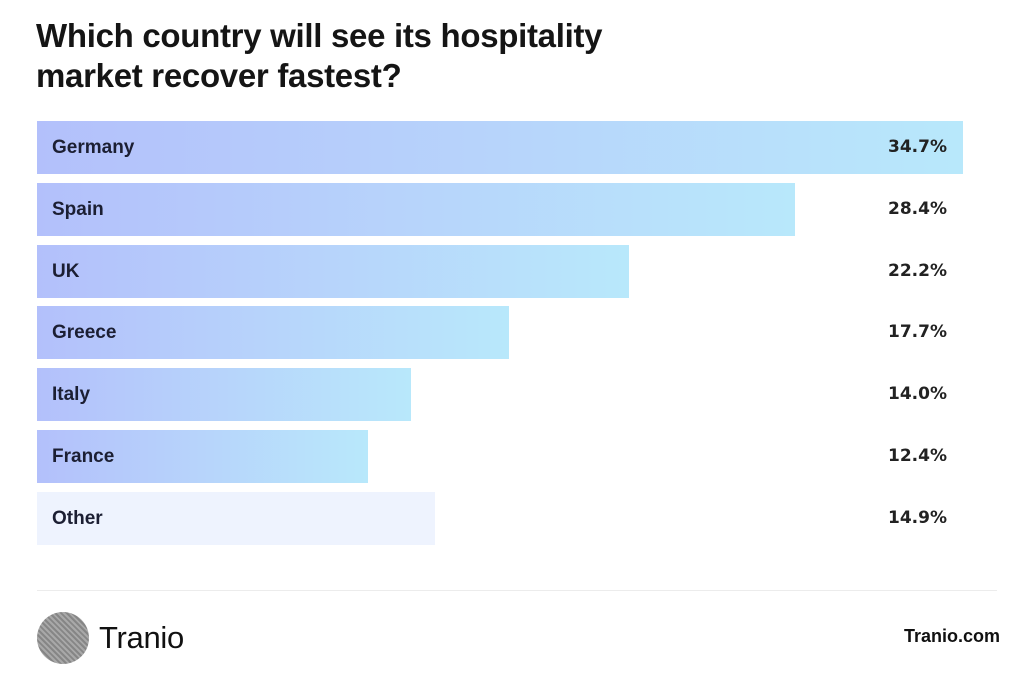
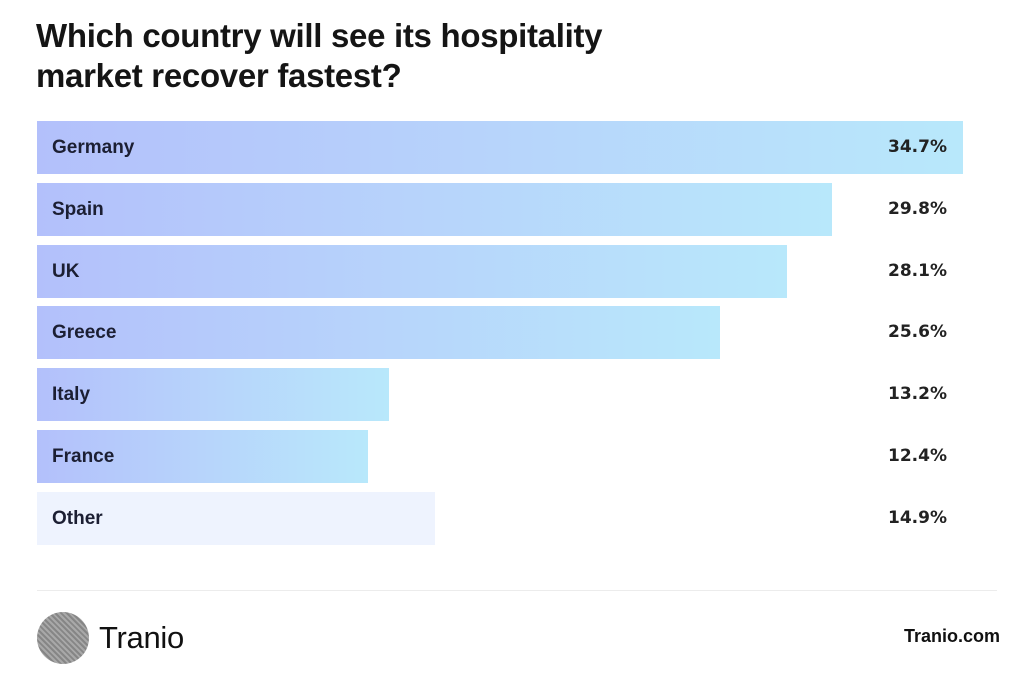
Spain: 28.4% -> 29.8%
UK: 22.2% -> 28.1%
Greece: 17.7% -> 25.6%
Italy: 14.0% -> 13.2%
